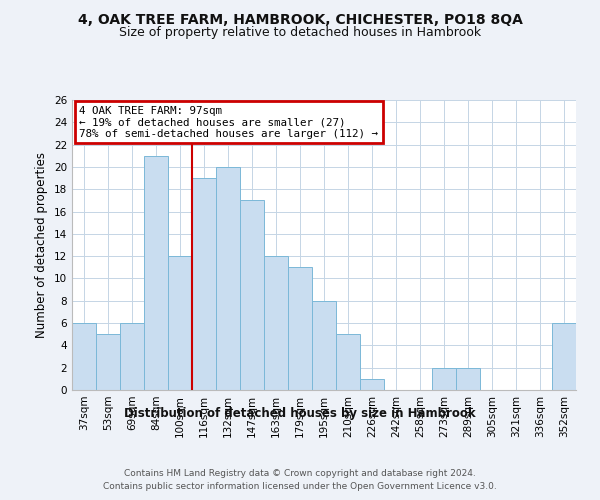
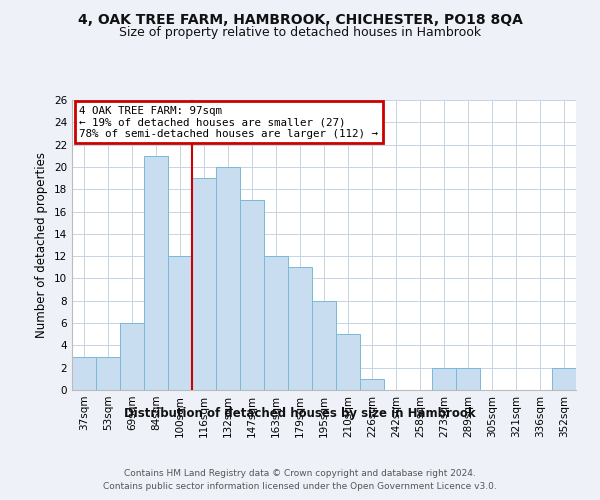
37sqm: 6 -> 3
53sqm: 5 -> 3
352sqm: 6 -> 2
